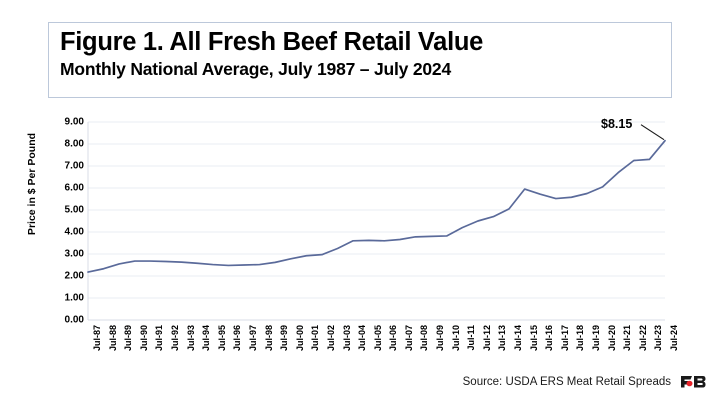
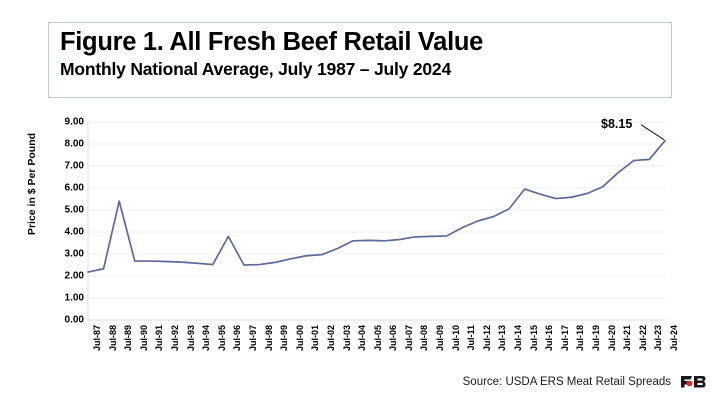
Jul-89: 2.5 -> 5.4
Jul-96: 2.5 -> 3.8
